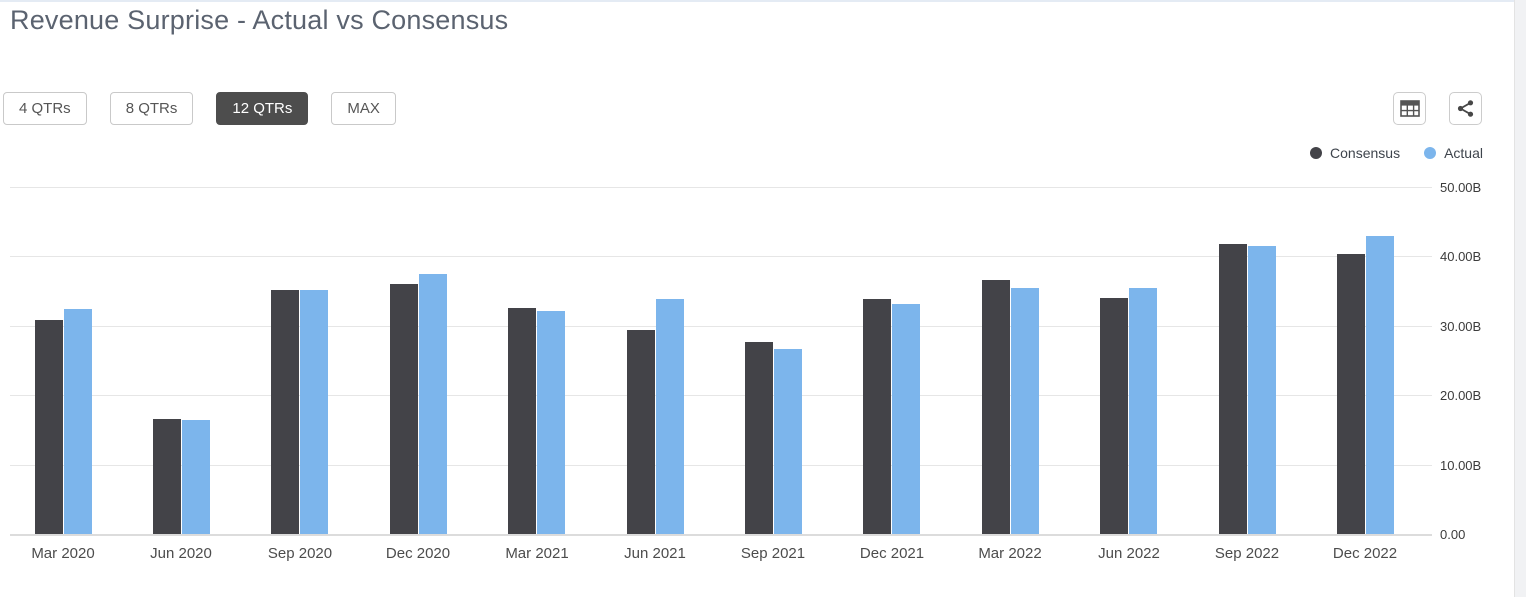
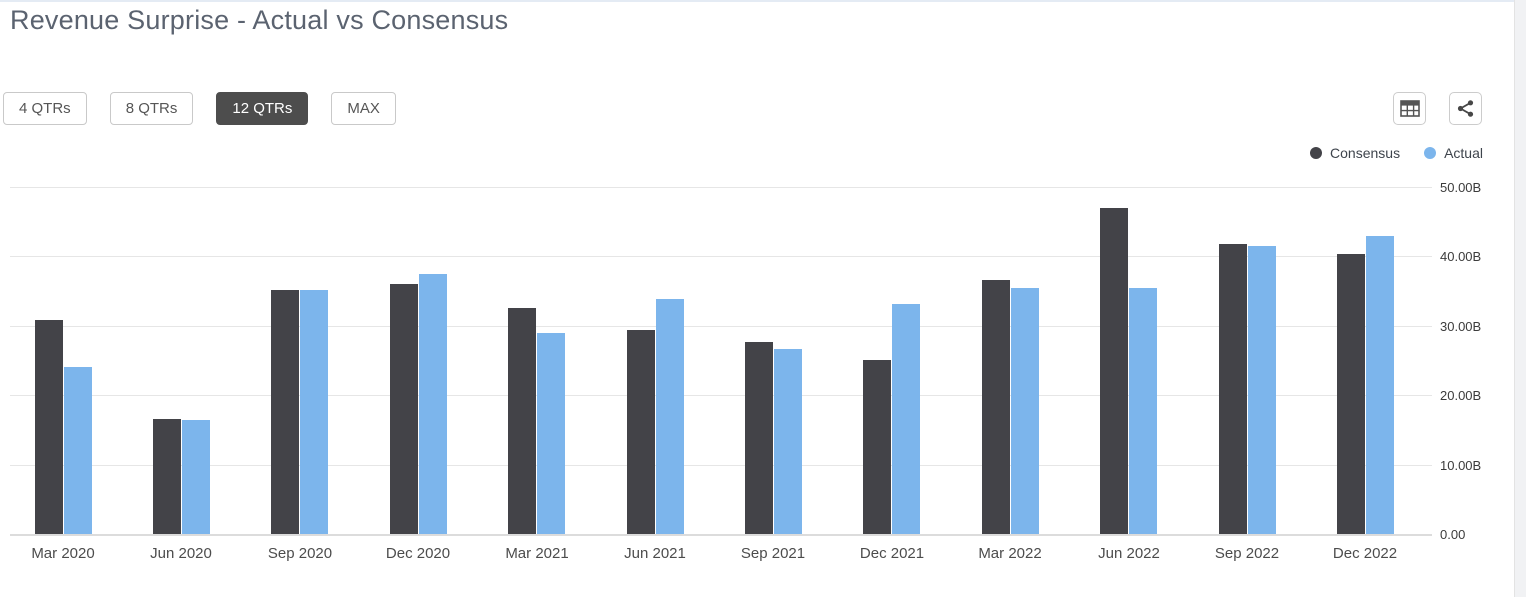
Actual/Mar 2020: 32B -> 24B
Actual/Mar 2021: 32B -> 29B
Consensus/Dec 2021: 34B -> 25B
Consensus/Jun 2022: 34B -> 47B
